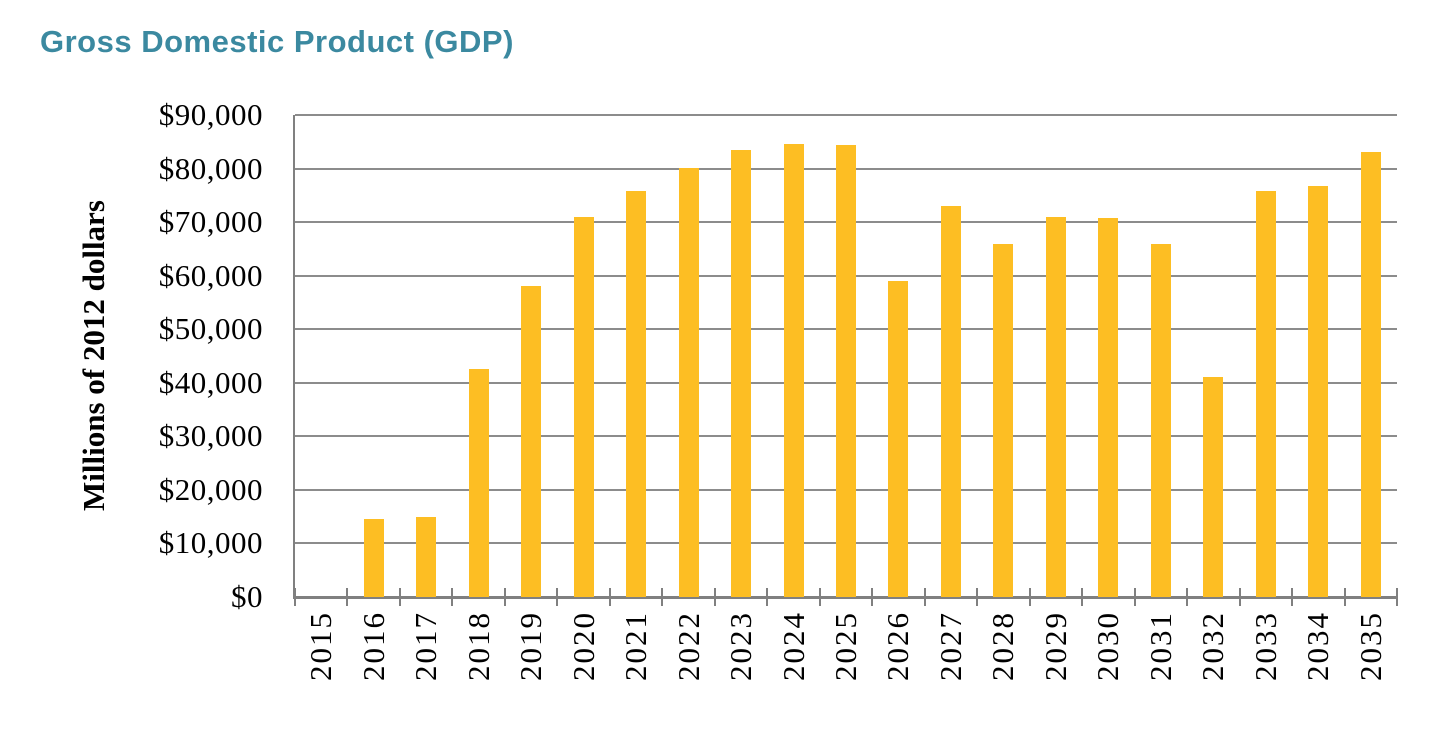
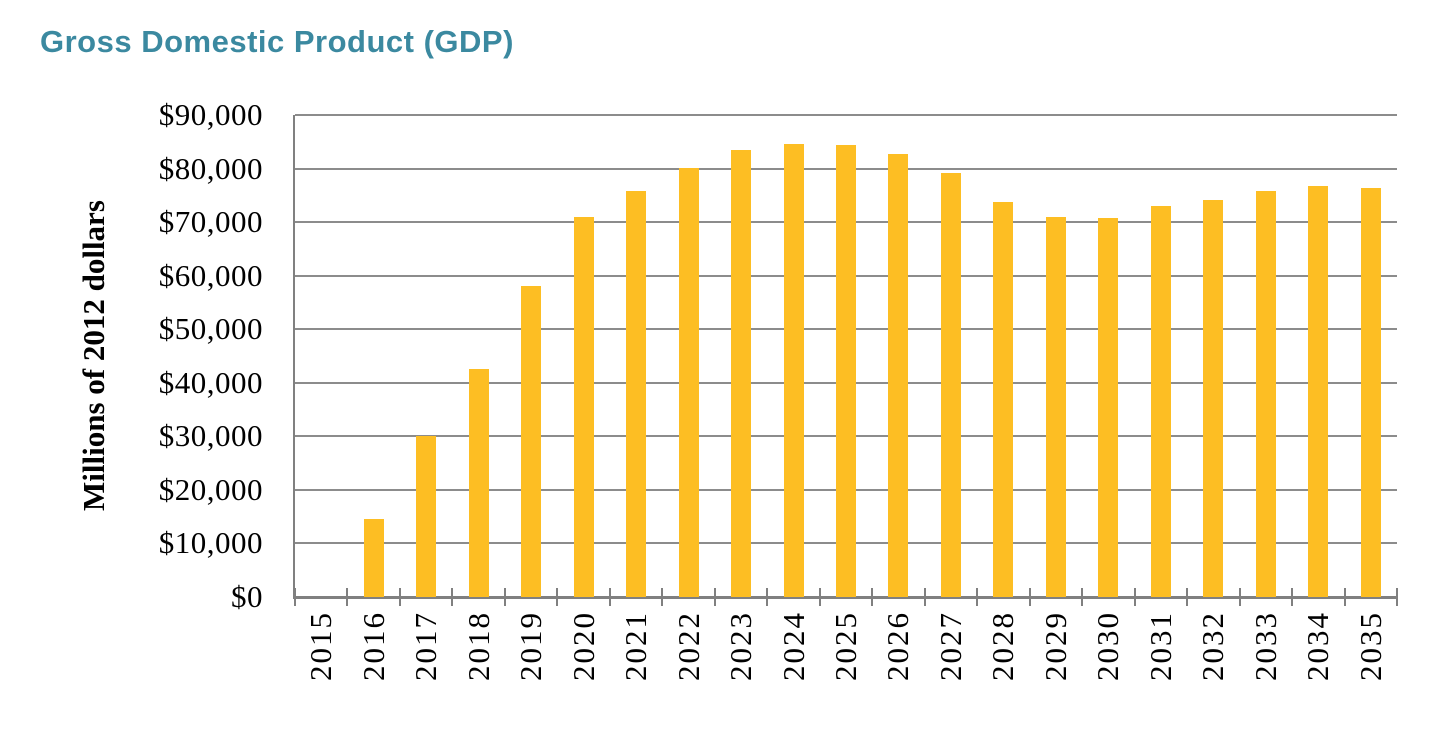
2017: $15000 -> $30000
2026: $59000 -> $83000
2027: $73000 -> $79000
2028: $66000 -> $74000
2031: $66000 -> $73000
2032: $41000 -> $74000
2035: $83000 -> $76000
